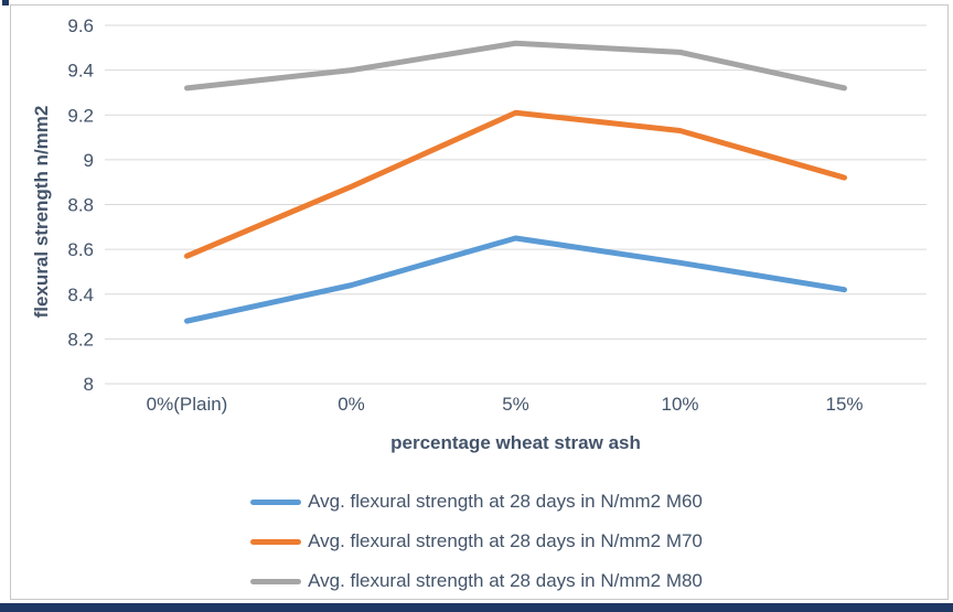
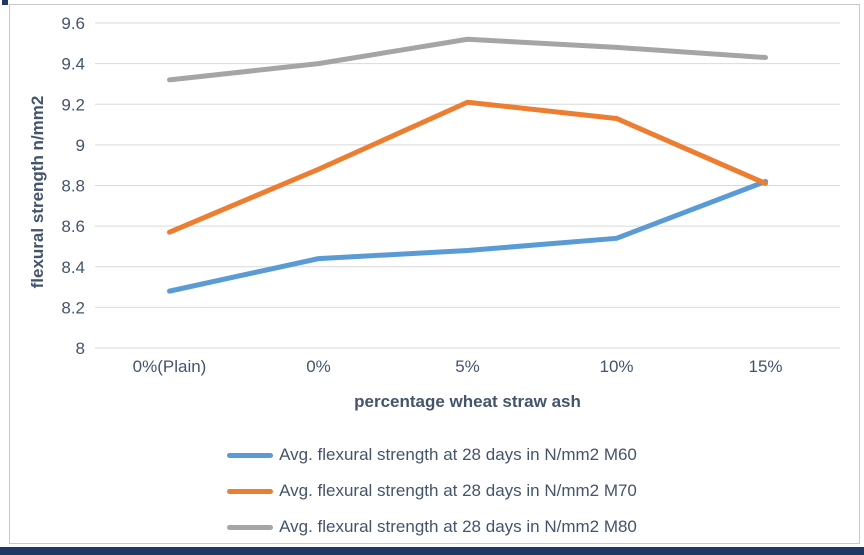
Avg. flexural strength at 28 days in N/mm2 M60/5%: 8.65 -> 8.48
Avg. flexural strength at 28 days in N/mm2 M60/15%: 8.42 -> 8.82
Avg. flexural strength at 28 days in N/mm2 M70/15%: 8.92 -> 8.81
Avg. flexural strength at 28 days in N/mm2 M80/15%: 9.32 -> 9.43
